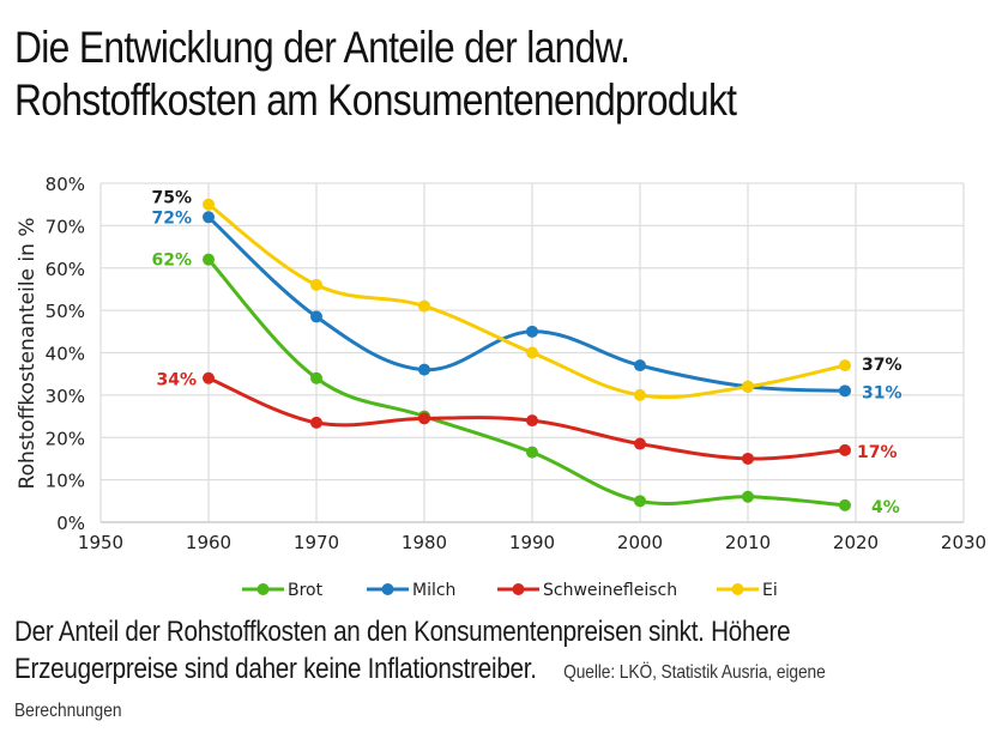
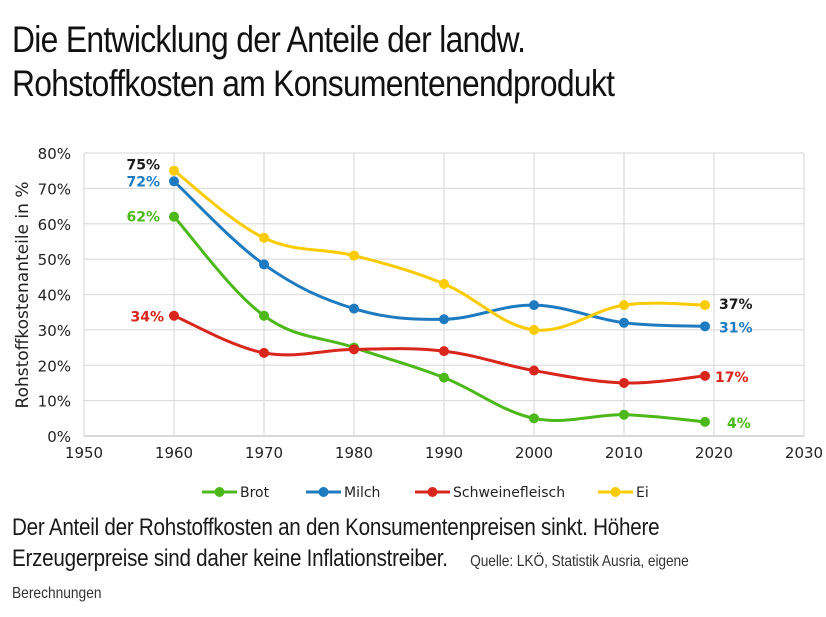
Milch/1990: 45% -> 33%
Ei/1990: 40% -> 43%
Ei/2010: 32% -> 37%
